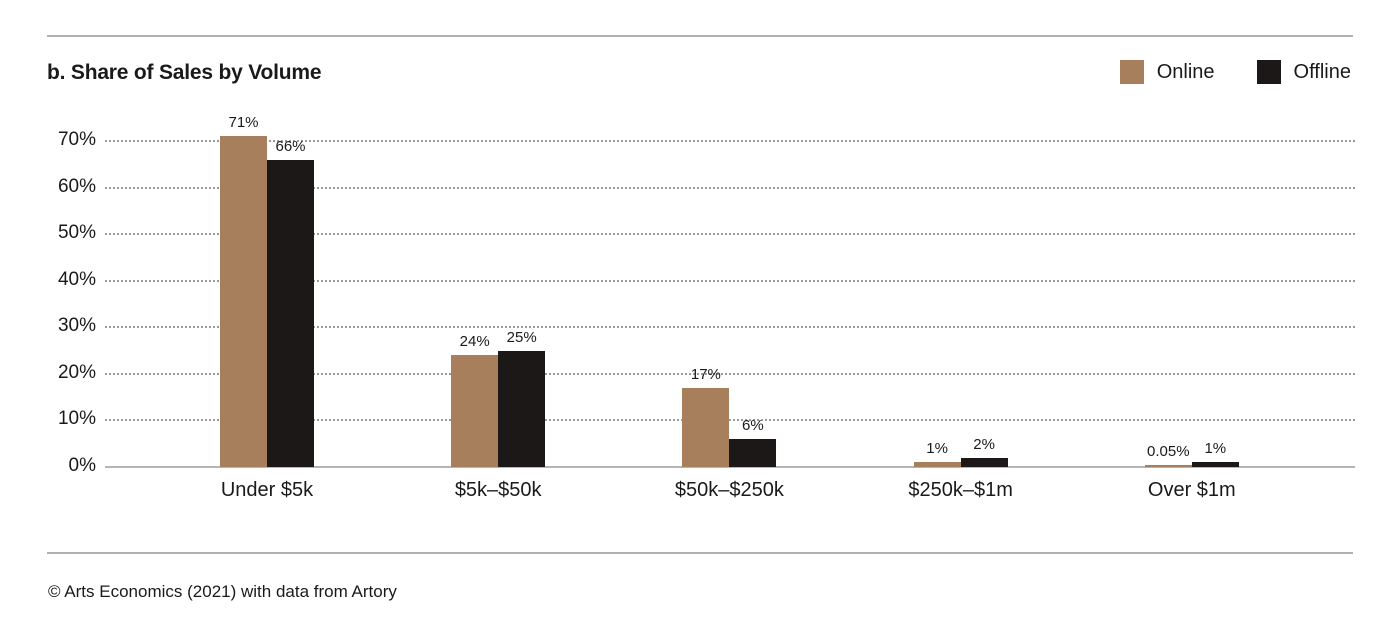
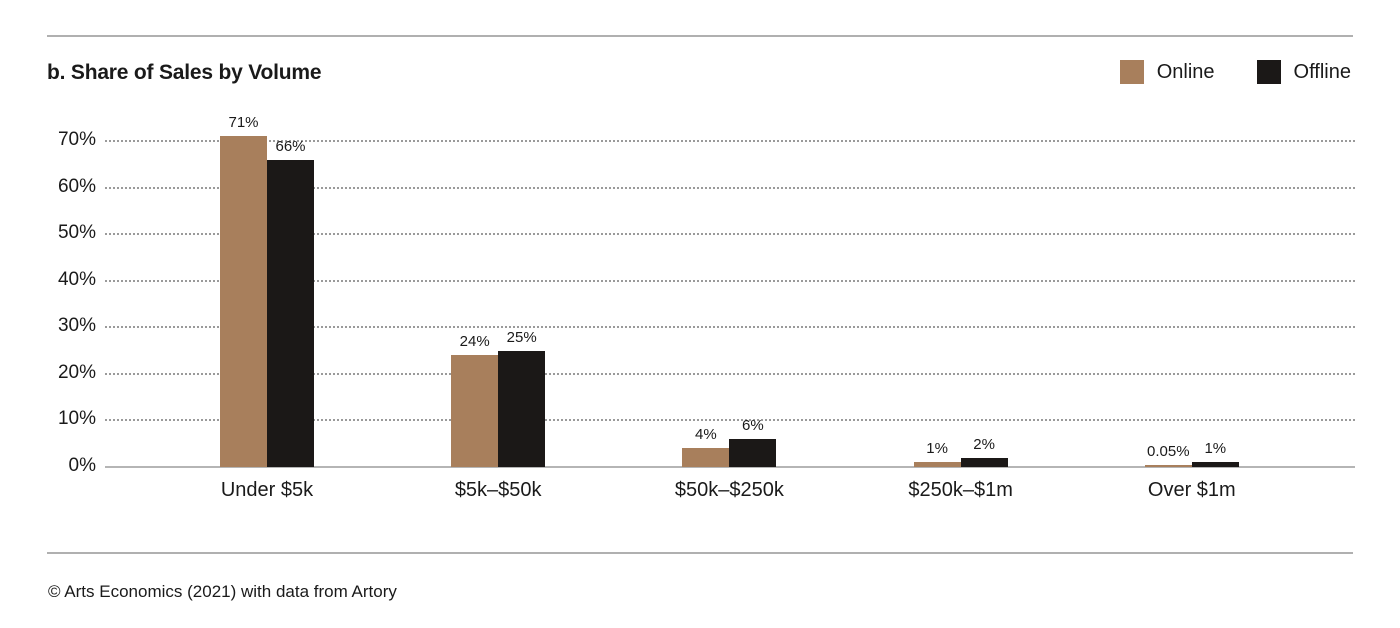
Online/$50k–$250k: 17% -> 4%
